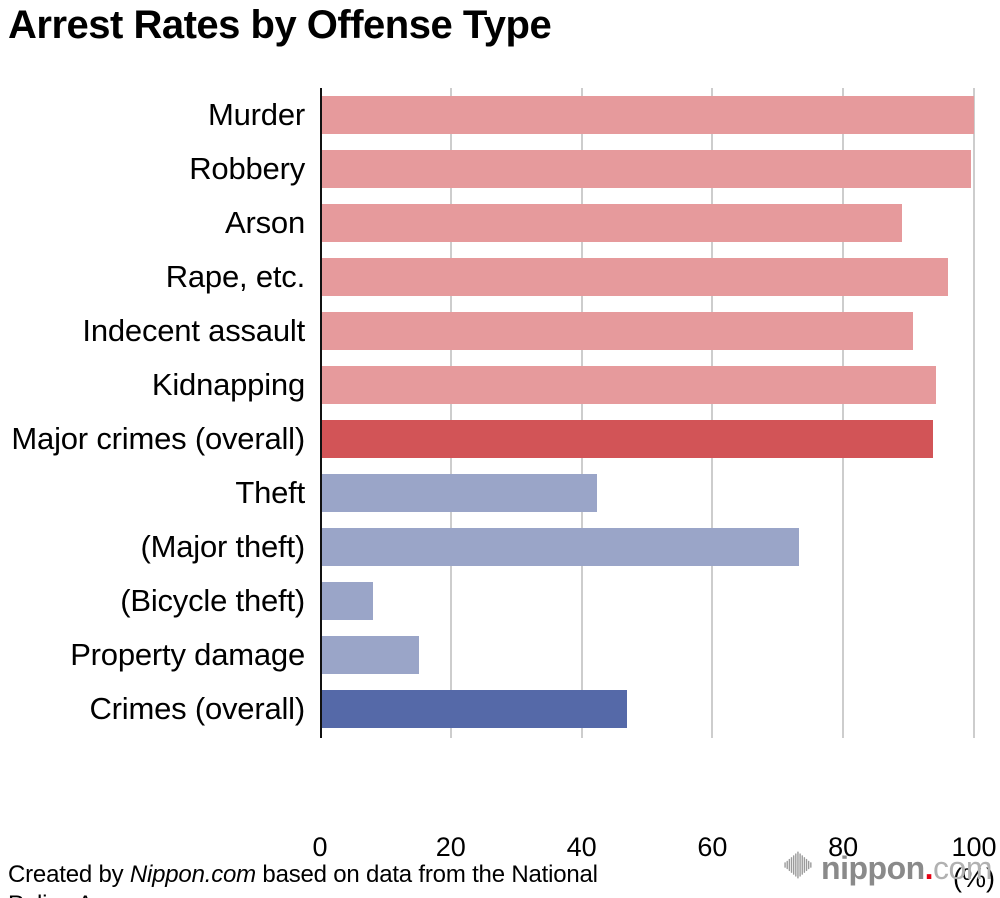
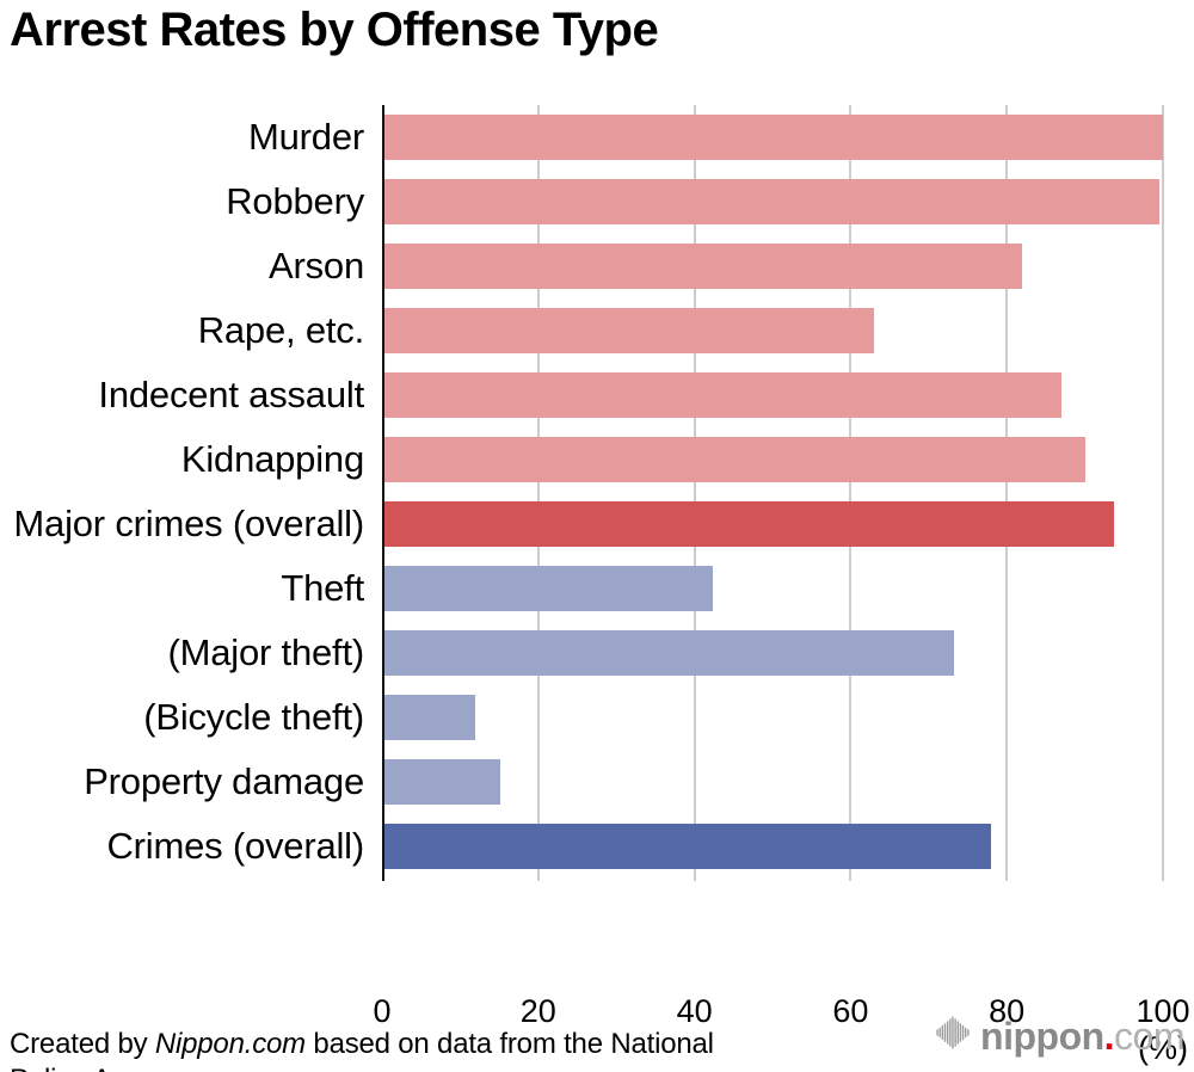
Arson: 89 -> 82
Rape, etc.: 96 -> 63
Indecent assault: 91 -> 87
Kidnapping: 94 -> 90
(Bicycle theft): 8 -> 12
Crimes (overall): 47 -> 78
